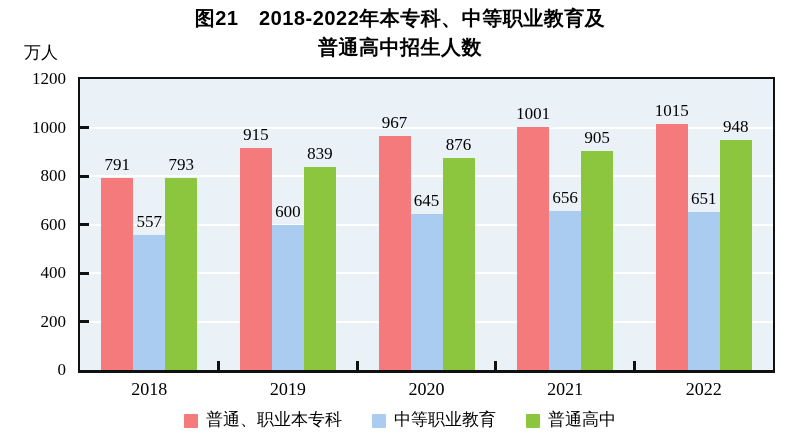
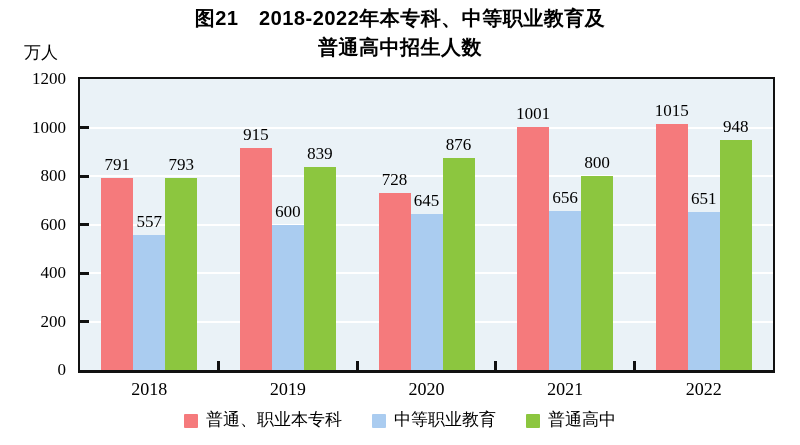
普通、职业本专科/2020: 967 -> 728
普通高中/2021: 905 -> 800
